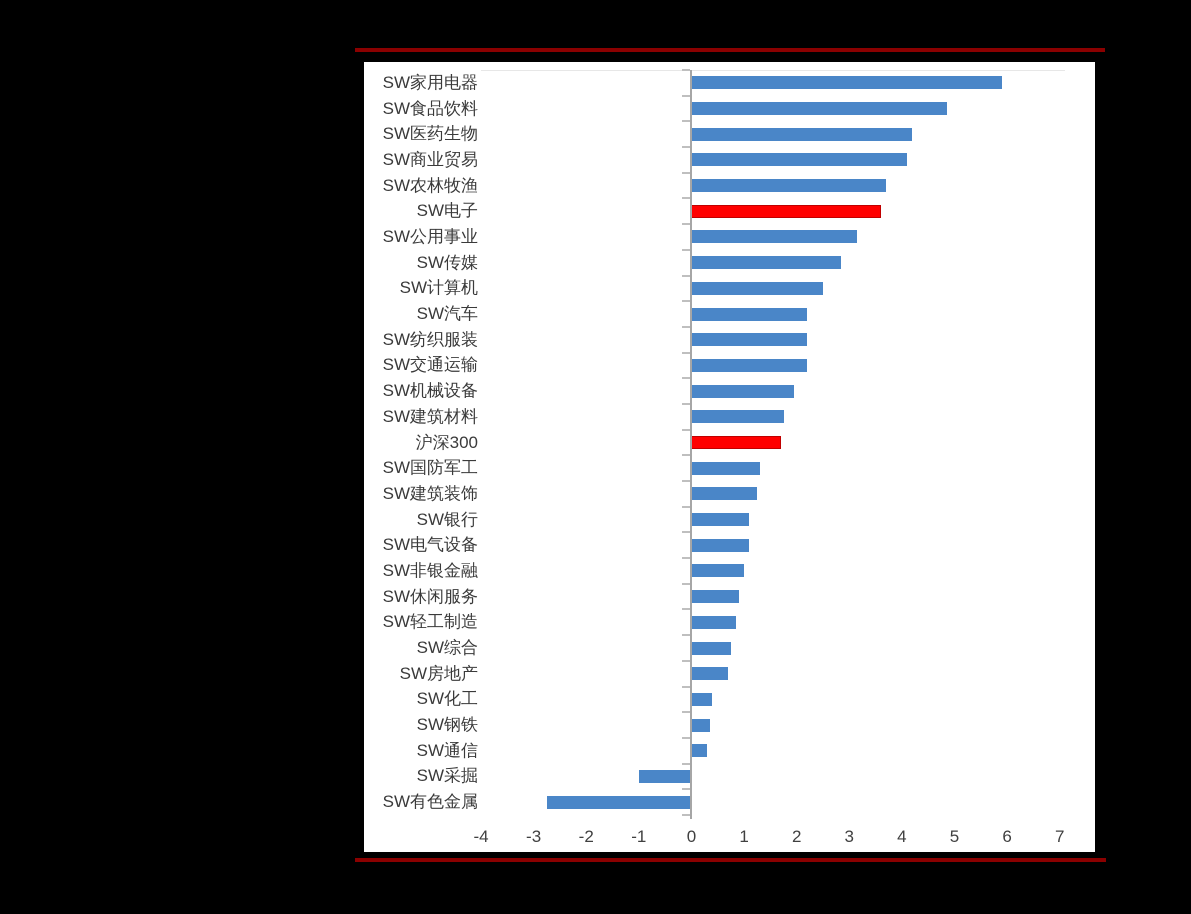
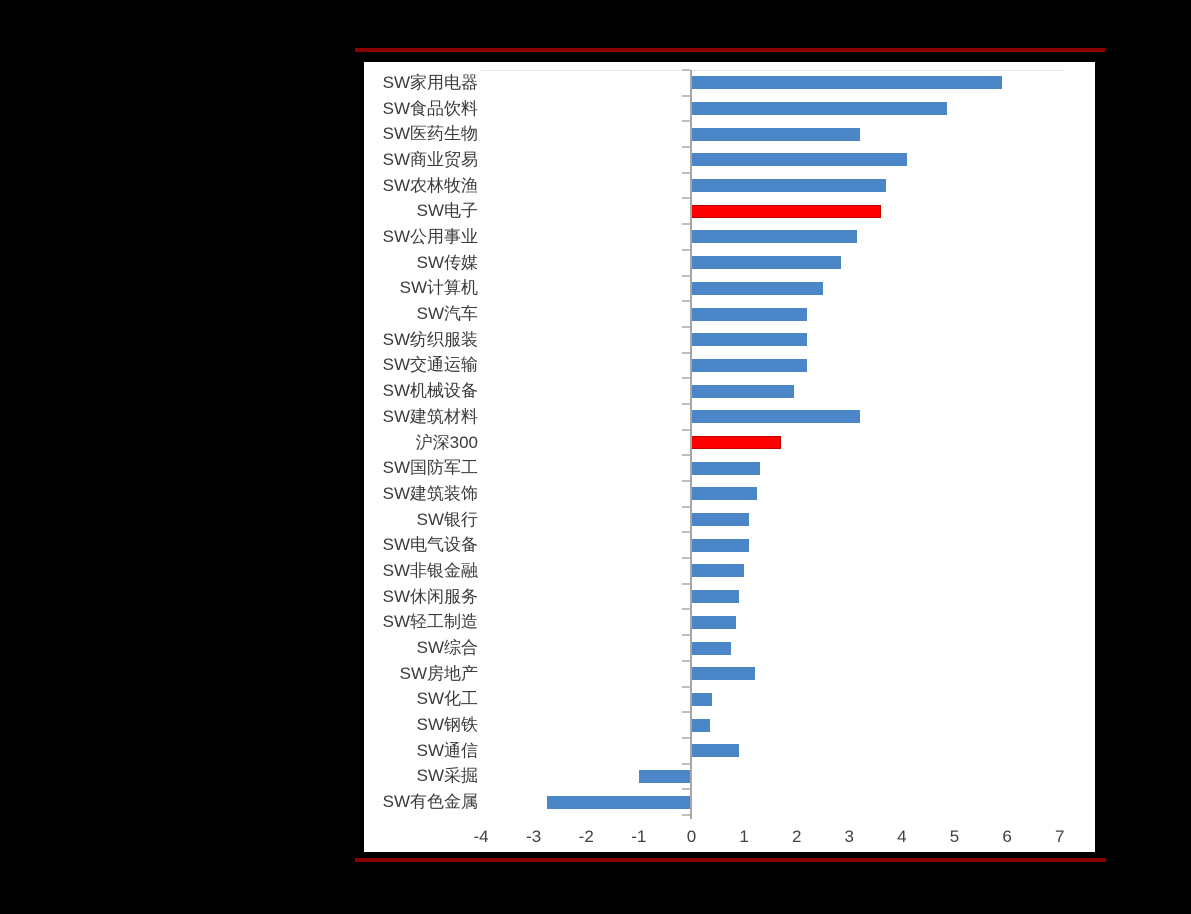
SW医药生物: 4.2 -> 3.2
SW建筑材料: 1.8 -> 3.2
SW房地产: 0.7 -> 1.2
SW通信: 0.3 -> 0.9
